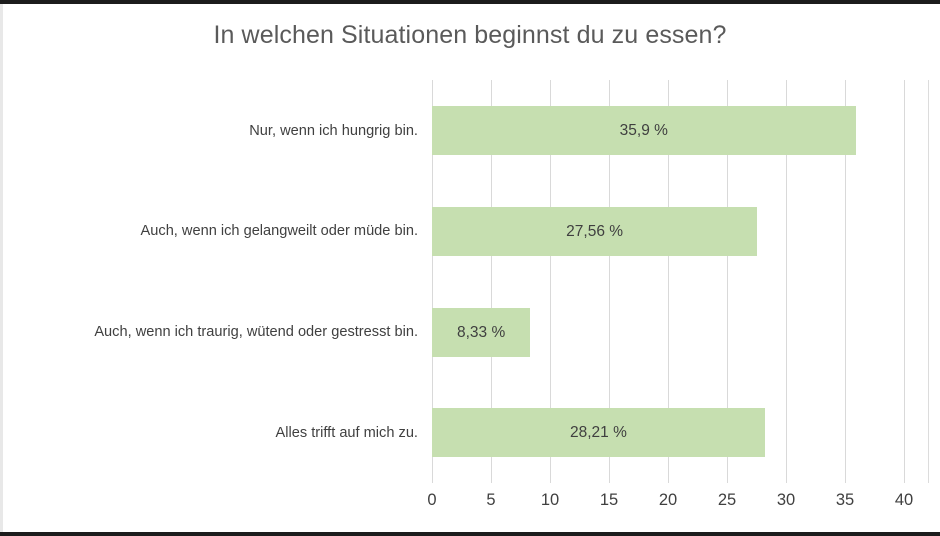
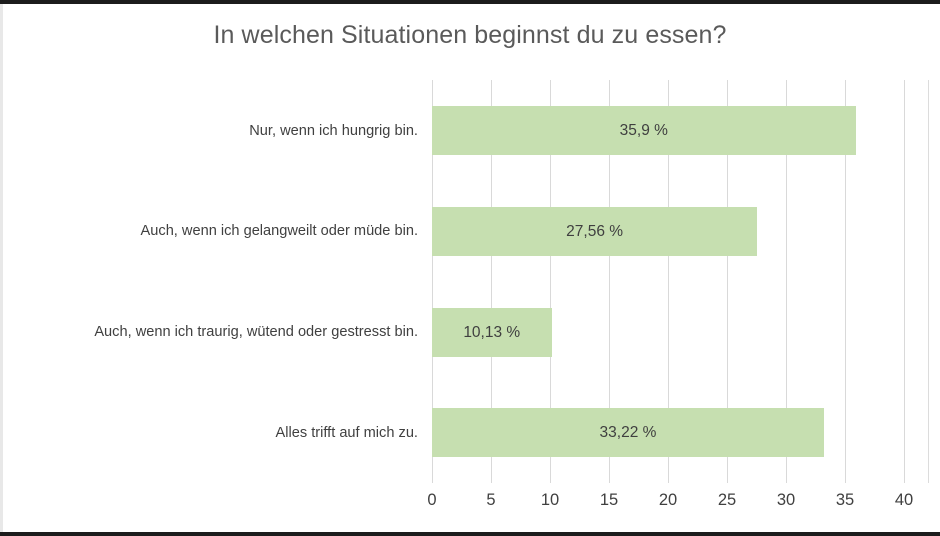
Auch, wenn ich traurig, wütend oder gestresst bin.: 8,33 -> 10,13
Alles trifft auf mich zu.: 28,21 -> 33,22
